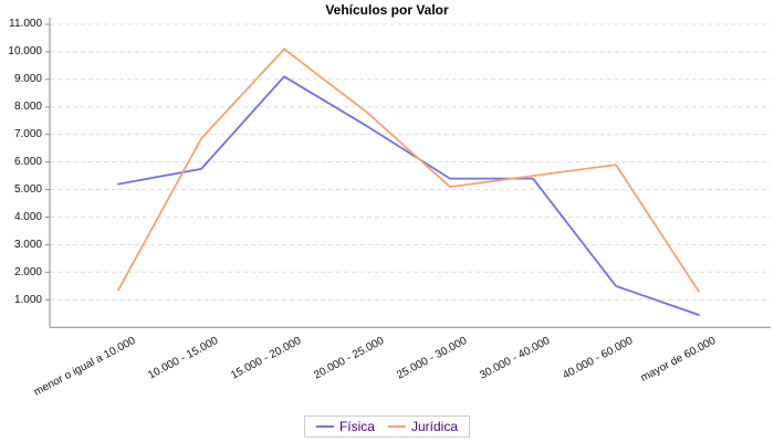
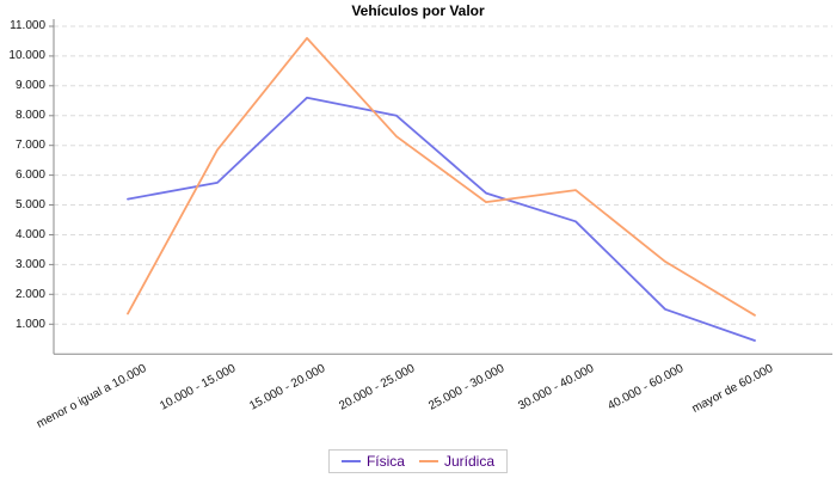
Física/15.000 - 20.000: 9100 -> 8600
Jurídica/15.000 - 20.000: 10100 -> 10600
Física/20.000 - 25.000: 7300 -> 8000
Jurídica/20.000 - 25.000: 7800 -> 7300
Física/30.000 - 40.000: 5400 -> 4400
Jurídica/40.000 - 60.000: 5900 -> 3100
